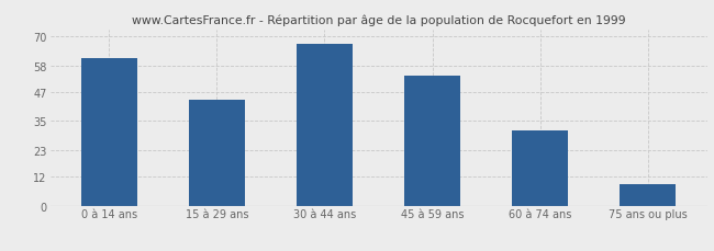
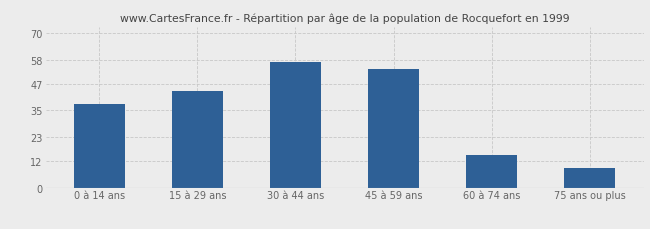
0 à 14 ans: 61 -> 38
30 à 44 ans: 67 -> 57
60 à 74 ans: 31 -> 15
